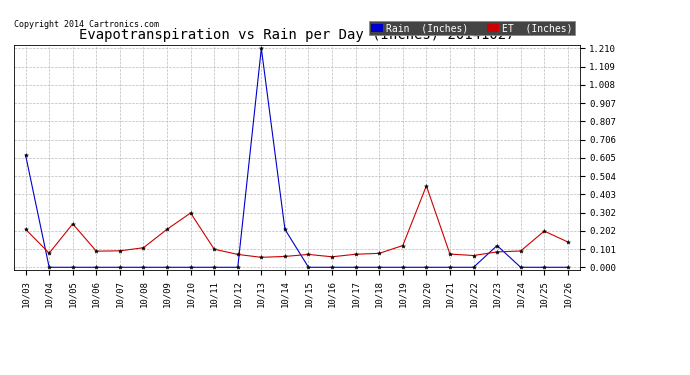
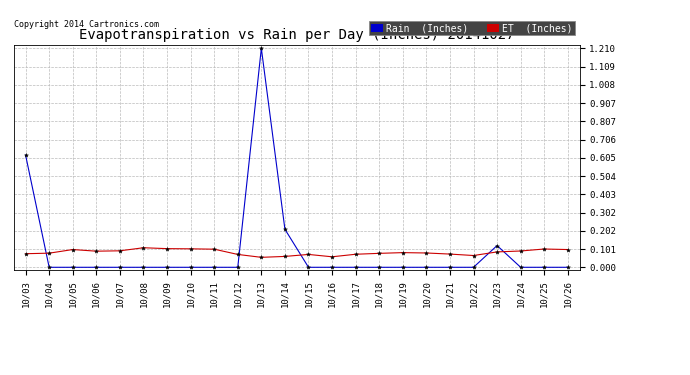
ET (Inches)/10/03: 0.21 -> 0.07
ET (Inches)/10/05: 0.24 -> 0.10
ET (Inches)/10/09: 0.21 -> 0.10
ET (Inches)/10/10: 0.30 -> 0.10
ET (Inches)/10/19: 0.12 -> 0.08
ET (Inches)/10/20: 0.45 -> 0.08
ET (Inches)/10/25: 0.20 -> 0.10
ET (Inches)/10/26: 0.14 -> 0.10
